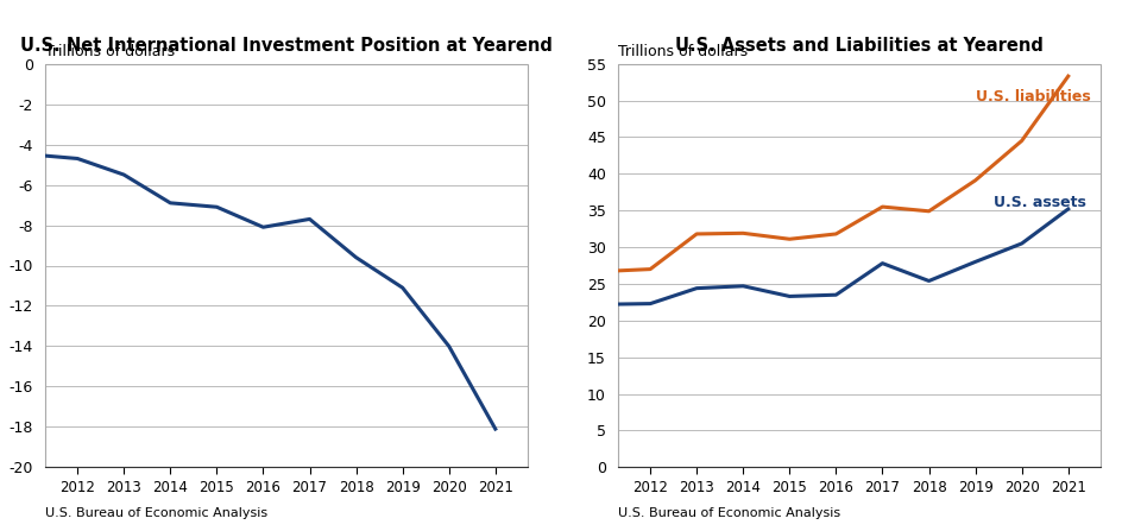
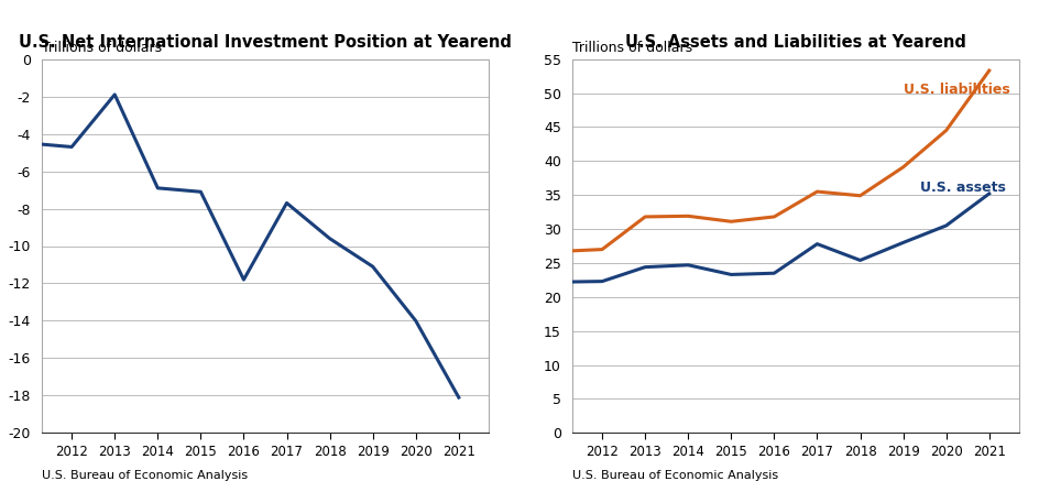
U.S. Net International Investment Position at Yearend/2013: -5.5 -> -1.9
U.S. Net International Investment Position at Yearend/2016: -8.1 -> -11.8
